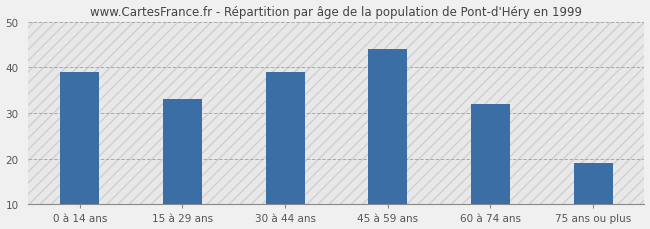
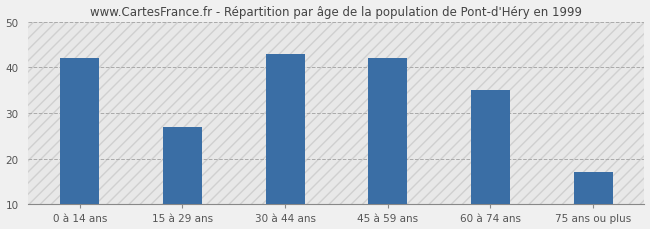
0 à 14 ans: 39 -> 42
15 à 29 ans: 33 -> 27
30 à 44 ans: 39 -> 43
45 à 59 ans: 44 -> 42
60 à 74 ans: 32 -> 35
75 ans ou plus: 19 -> 17
